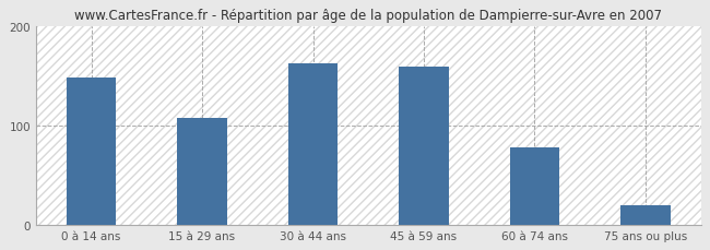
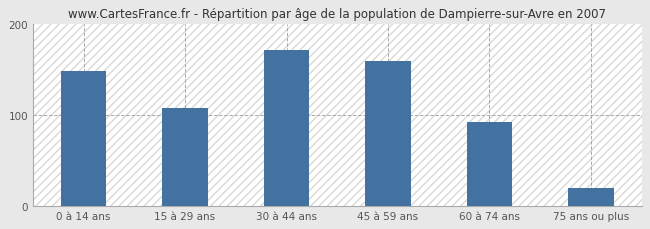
30 à 44 ans: 163 -> 172
60 à 74 ans: 78 -> 92
